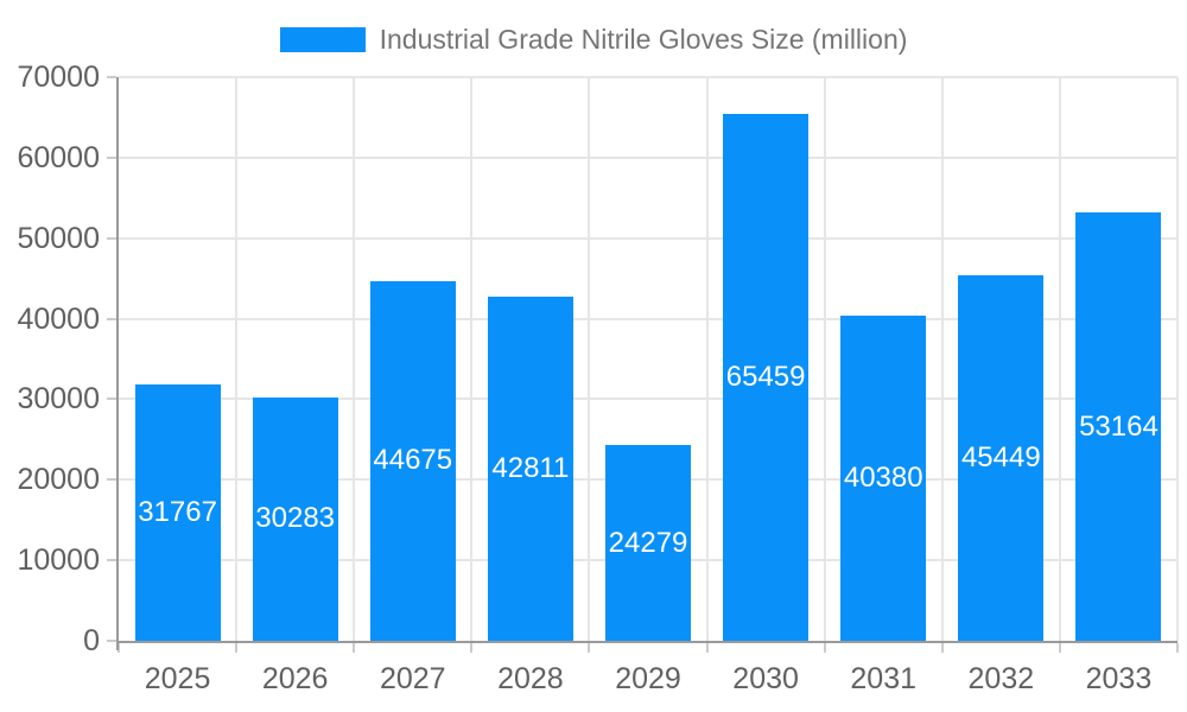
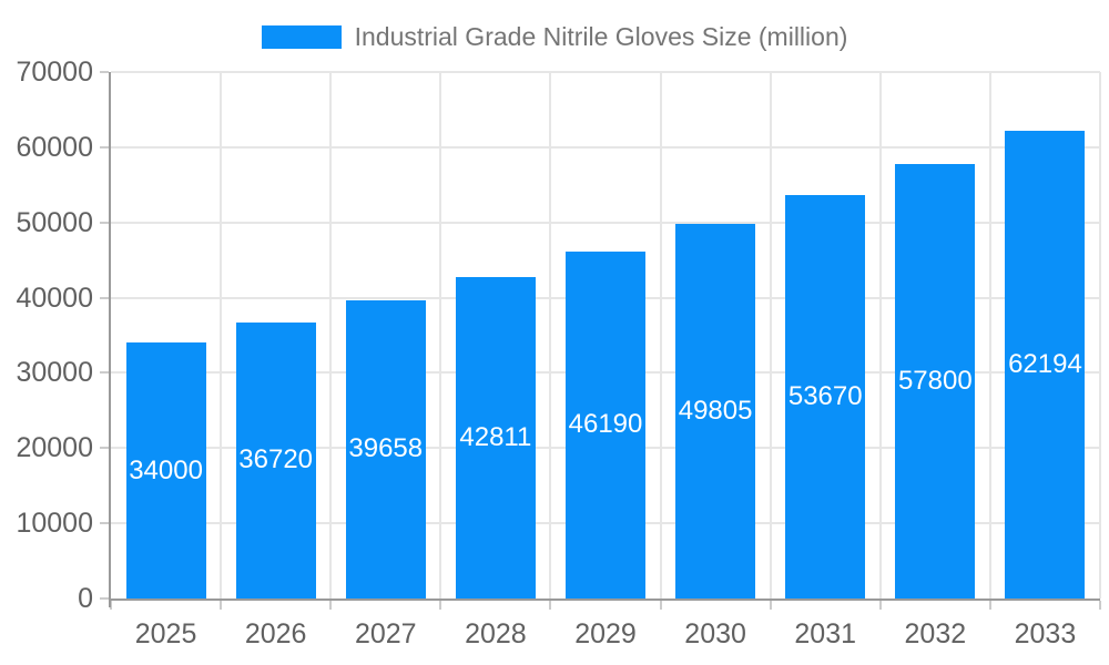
2025: 31767 -> 34000
2026: 30283 -> 36720
2027: 44675 -> 39658
2029: 24279 -> 46190
2030: 65459 -> 49805
2031: 40380 -> 53670
2032: 45449 -> 57800
2033: 53164 -> 62194
